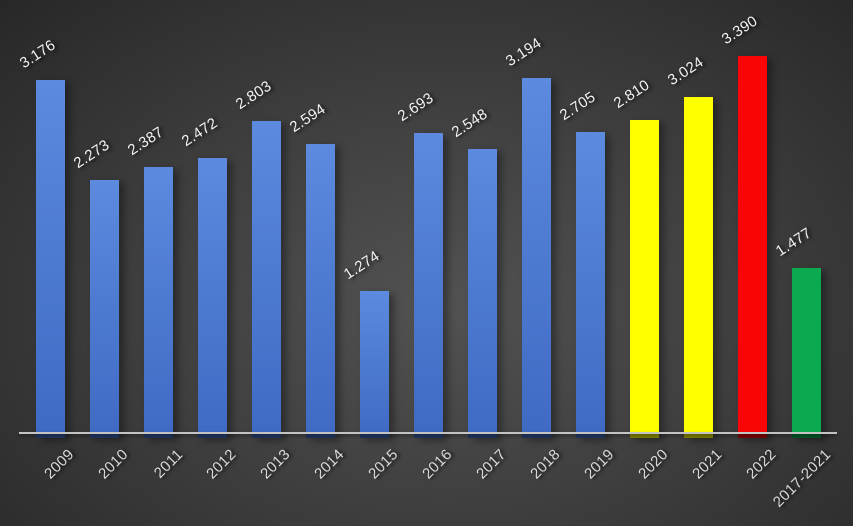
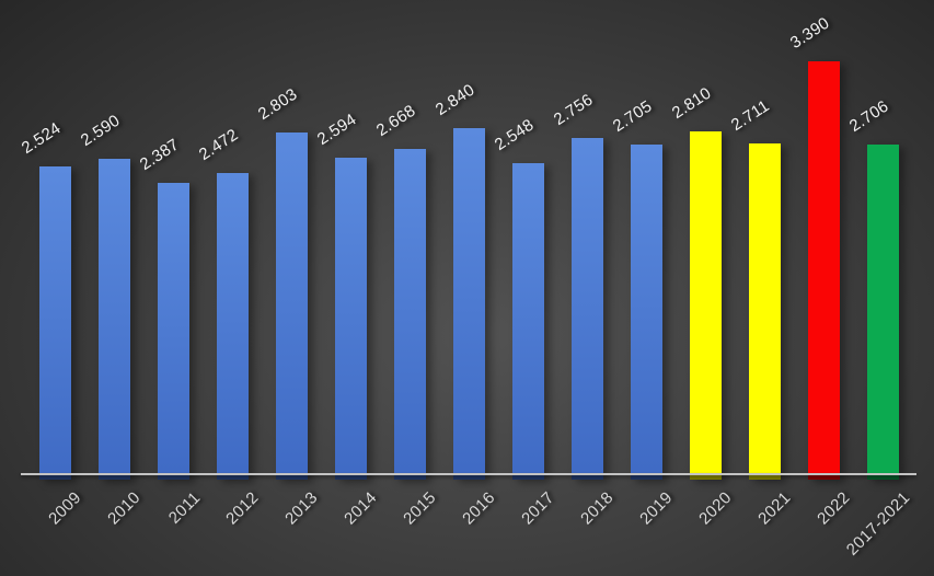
2009: 3.176 -> 2.524
2010: 2.273 -> 2.590
2015: 1.274 -> 2.668
2016: 2.693 -> 2.840
2018: 3.194 -> 2.756
2021: 3.024 -> 2.711
2017-2021: 1.477 -> 2.706
